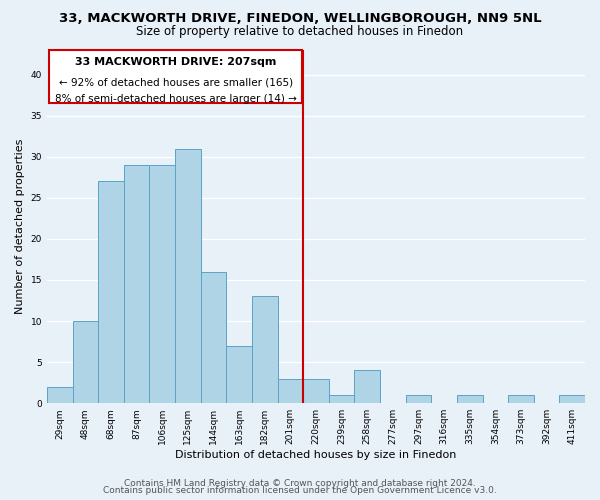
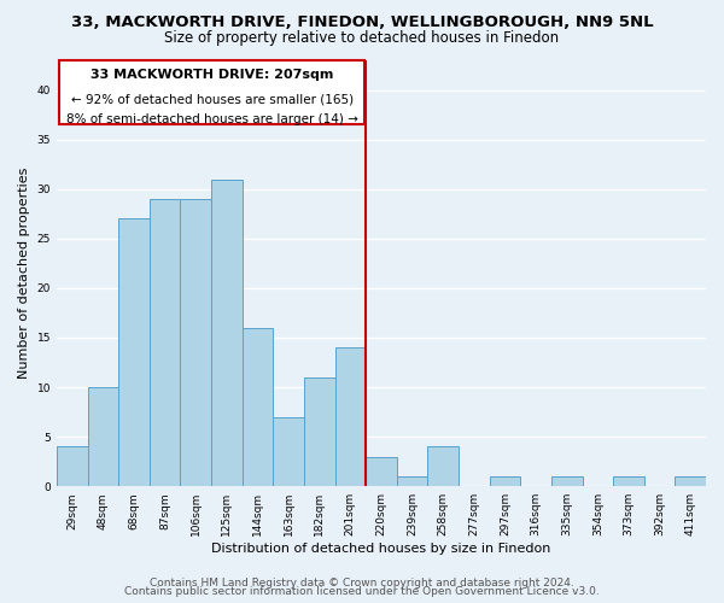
29sqm: 2 -> 4
182sqm: 13 -> 11
201sqm: 3 -> 14
